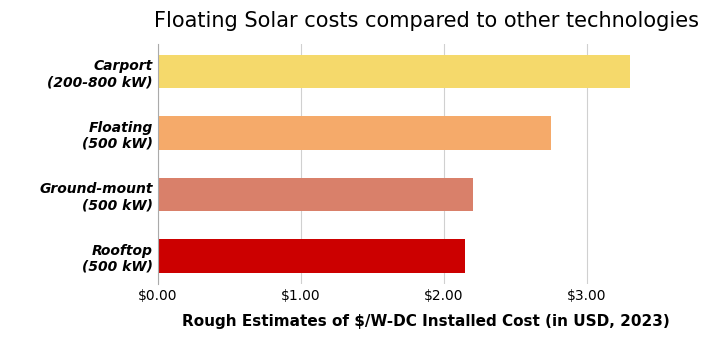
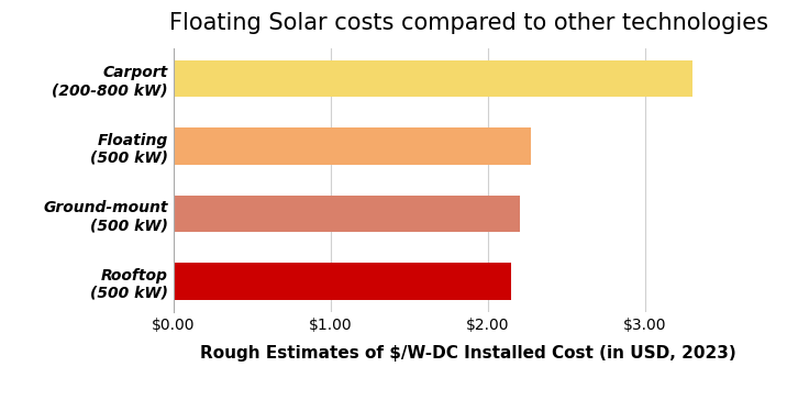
Floating (500 kW): $2.75 -> $2.27
